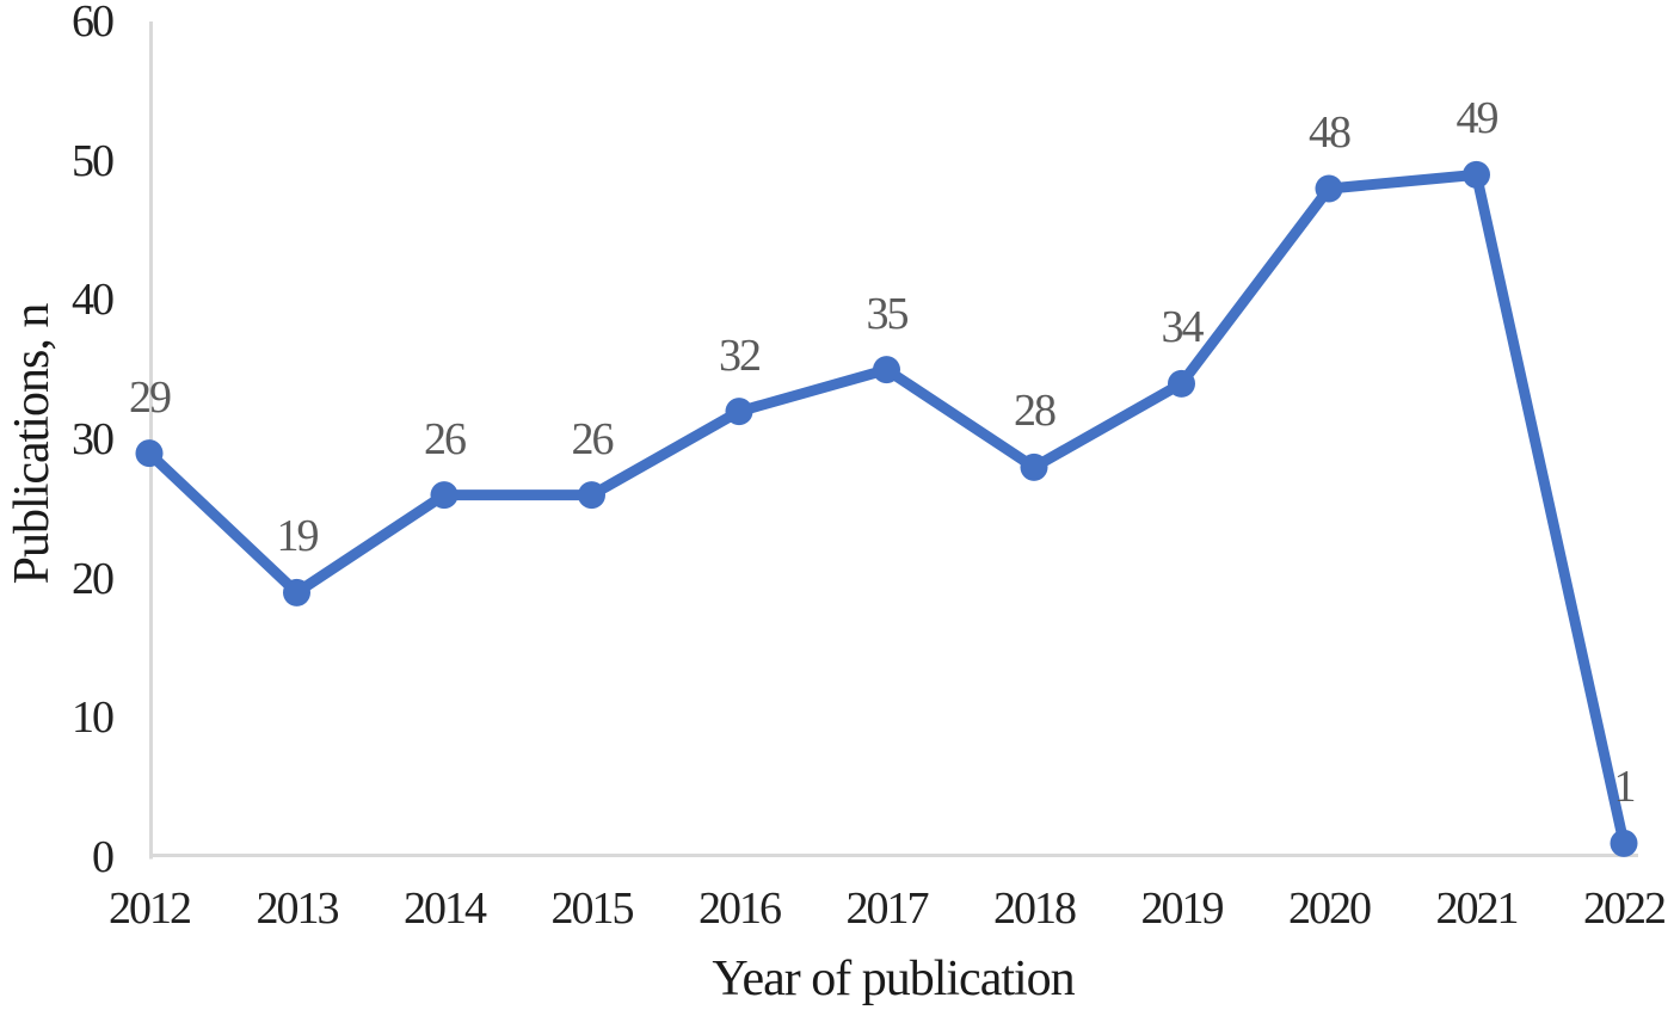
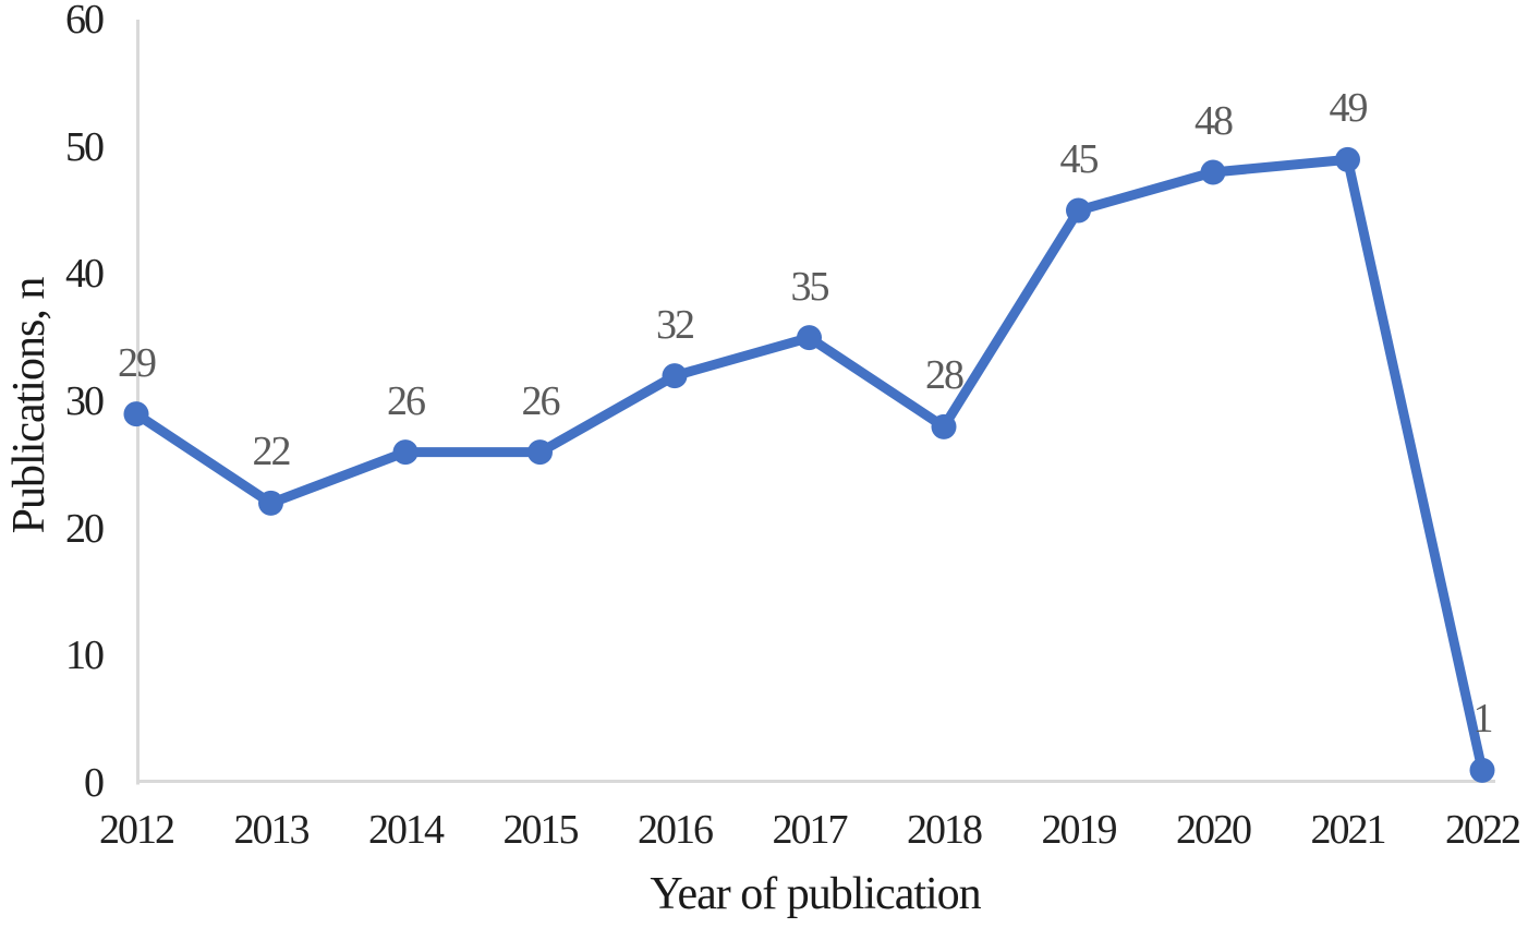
2013: 19 -> 22
2019: 34 -> 45
